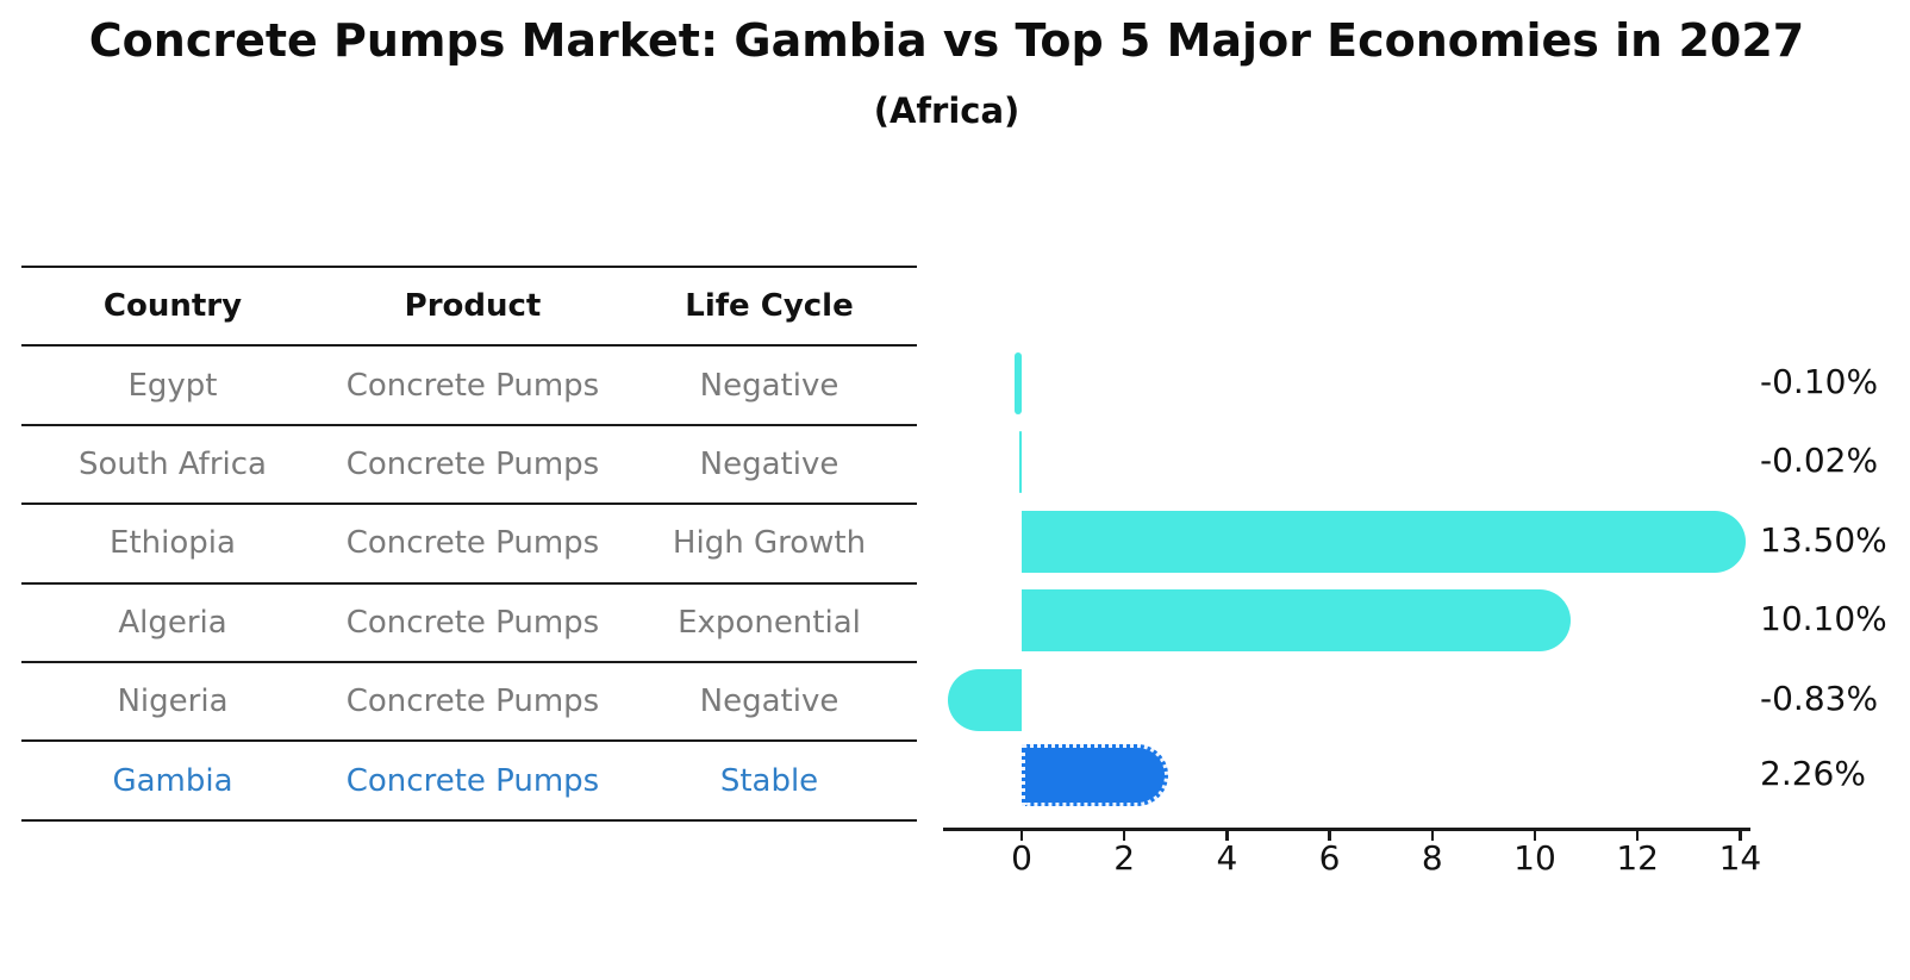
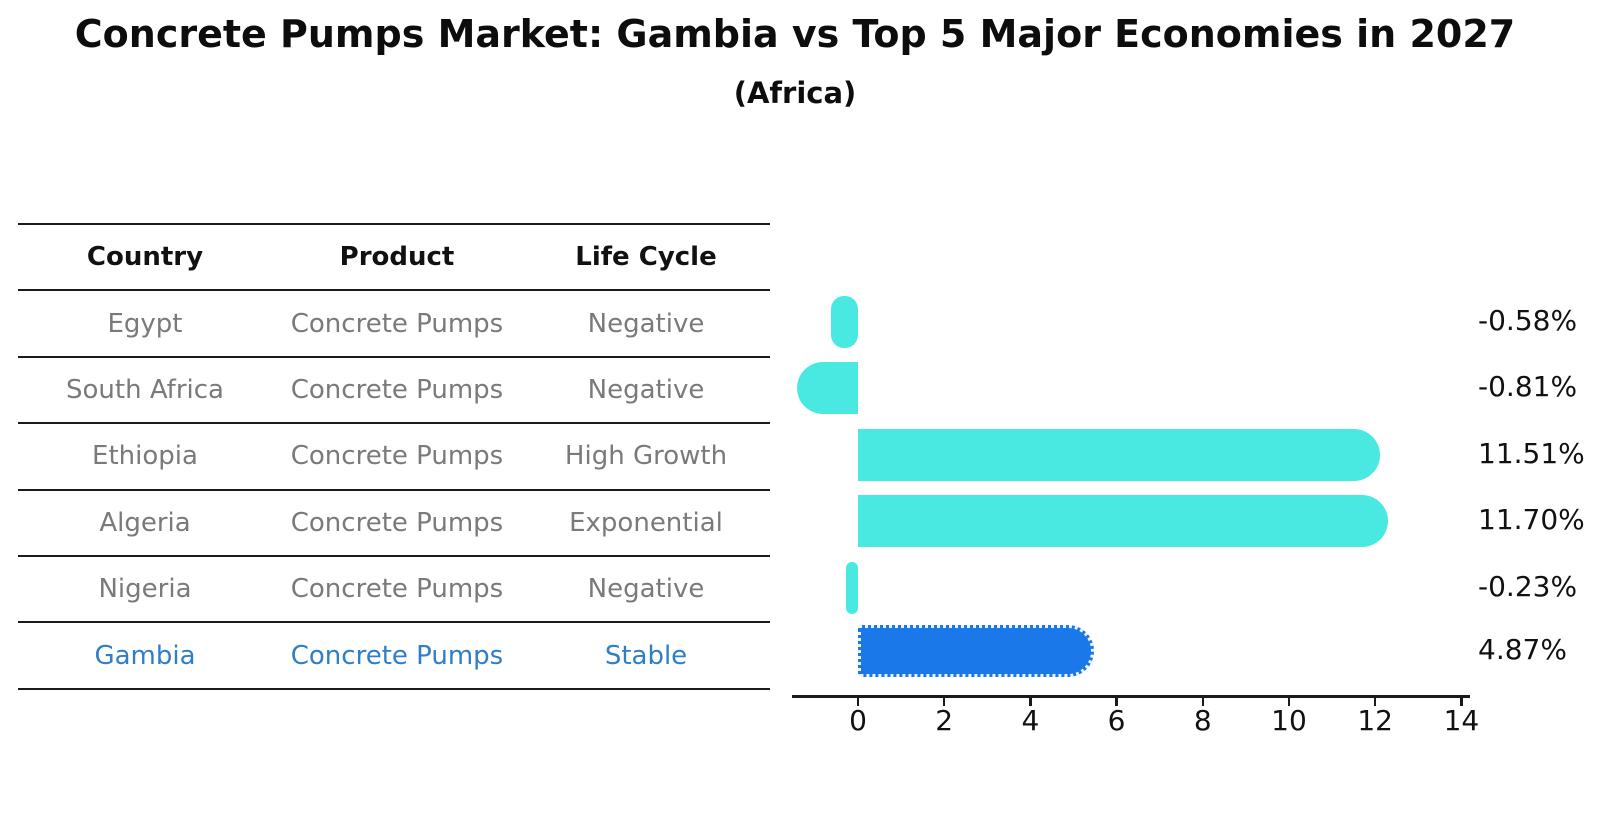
Egypt: -0.10% -> -0.58%
South Africa: -0.02% -> -0.81%
Ethiopia: 13.50% -> 11.51%
Algeria: 10.10% -> 11.70%
Nigeria: -0.83% -> -0.23%
Gambia: 2.26% -> 4.87%
